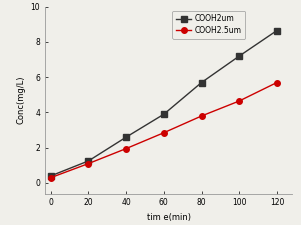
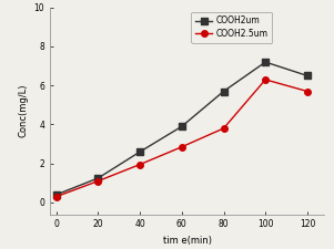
COOH2.5um/100: 4.7 -> 6.3
COOH2um/120: 8.7 -> 6.5
